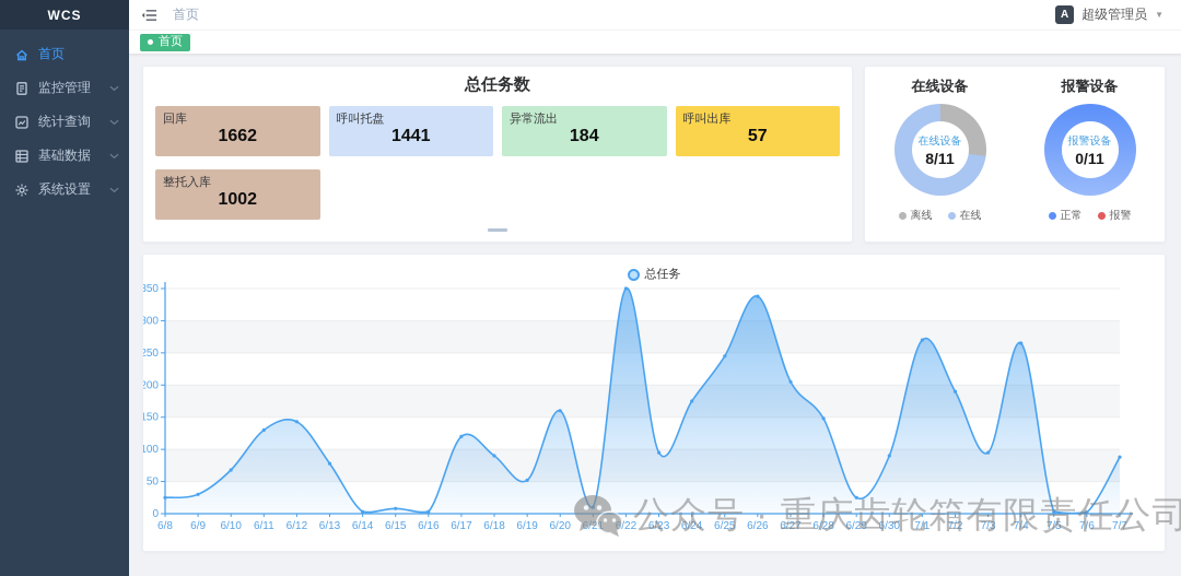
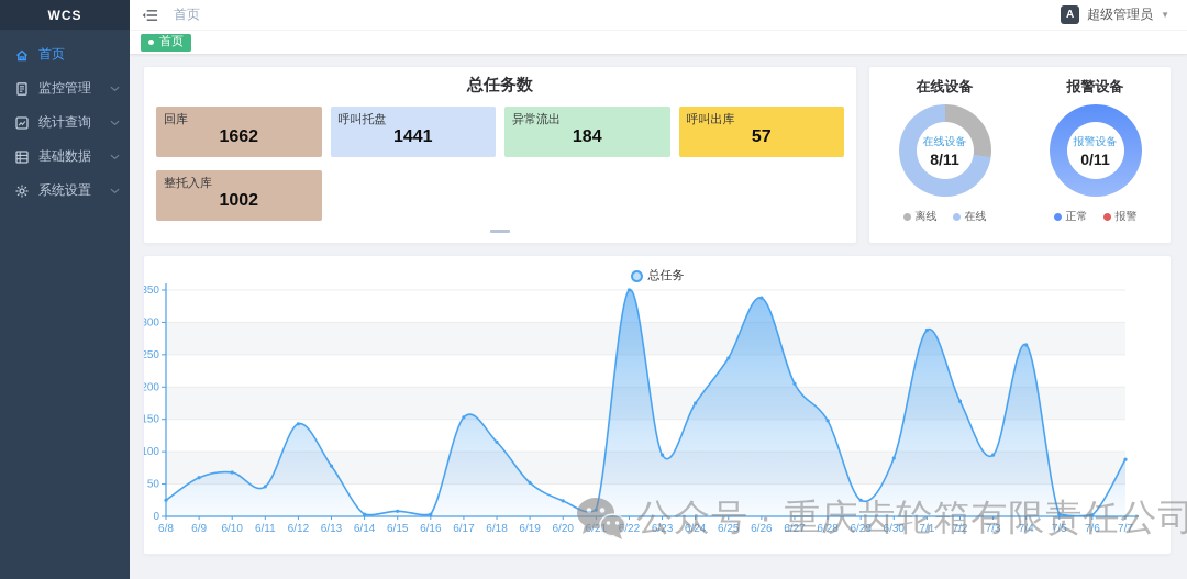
6/9: 30 -> 60
6/11: 130 -> 50
6/17: 120 -> 150
6/18: 90 -> 120
6/20: 160 -> 20
7/1: 270 -> 290
7/2: 190 -> 180
